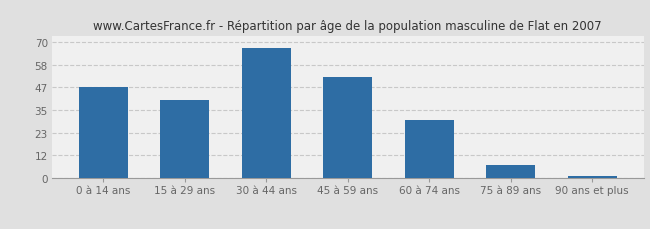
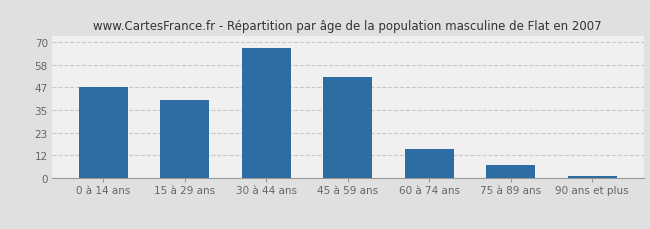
60 à 74 ans: 30 -> 15
